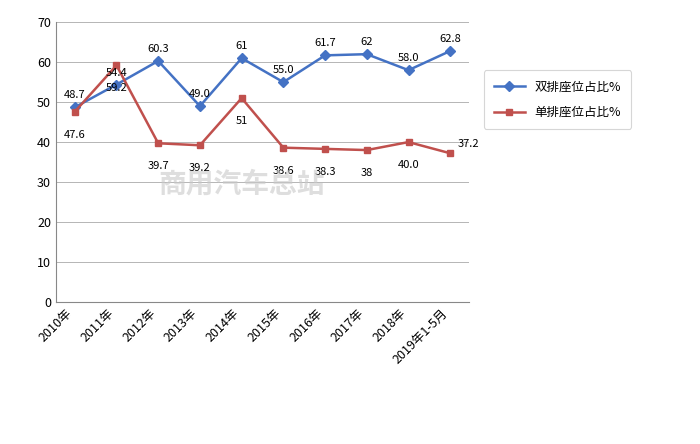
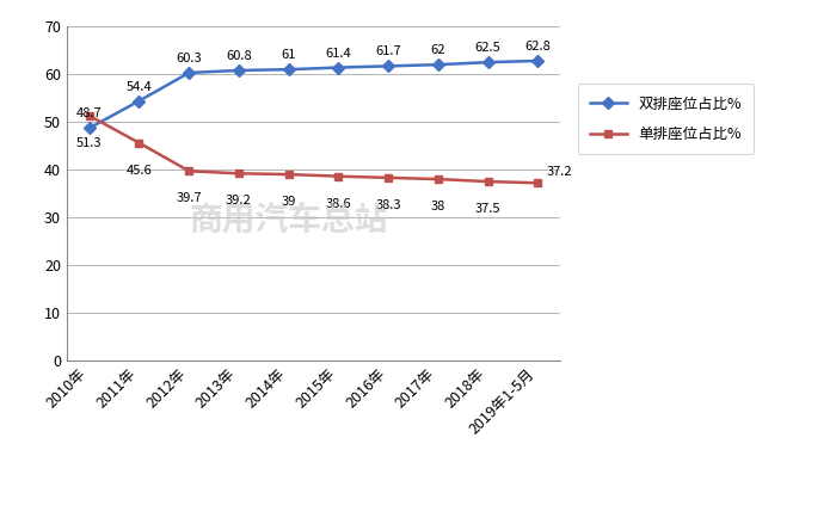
单排座位占比%/2010年: 47.6 -> 51.3
单排座位占比%/2011年: 59.2 -> 45.6
双排座位占比%/2013年: 49.0 -> 60.8
单排座位占比%/2014年: 51.0 -> 39.0
双排座位占比%/2015年: 55.0 -> 61.4
双排座位占比%/2018年: 58.0 -> 62.5
单排座位占比%/2018年: 40.0 -> 37.5
